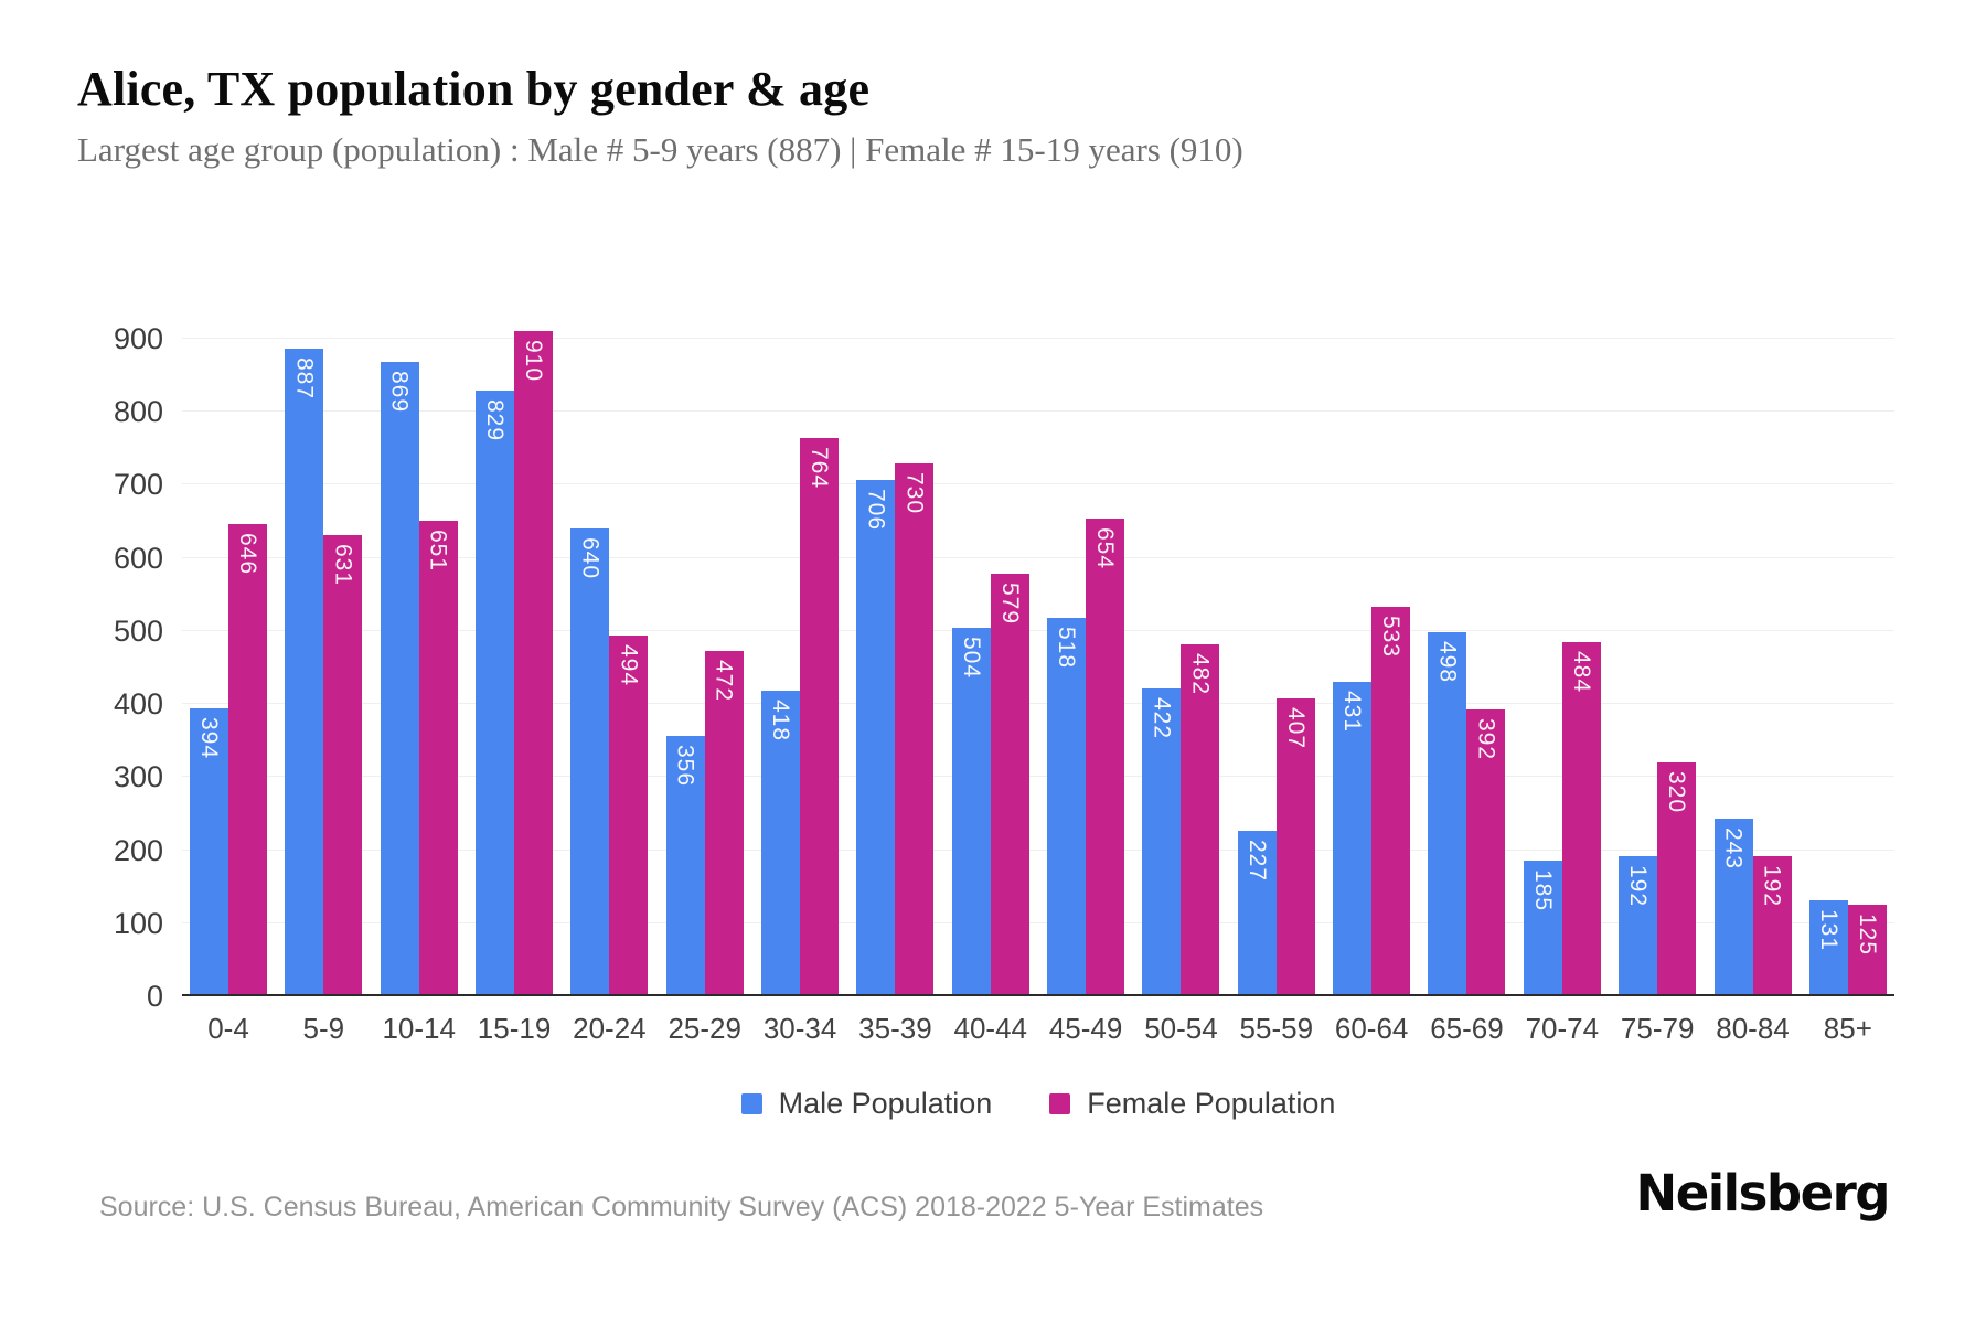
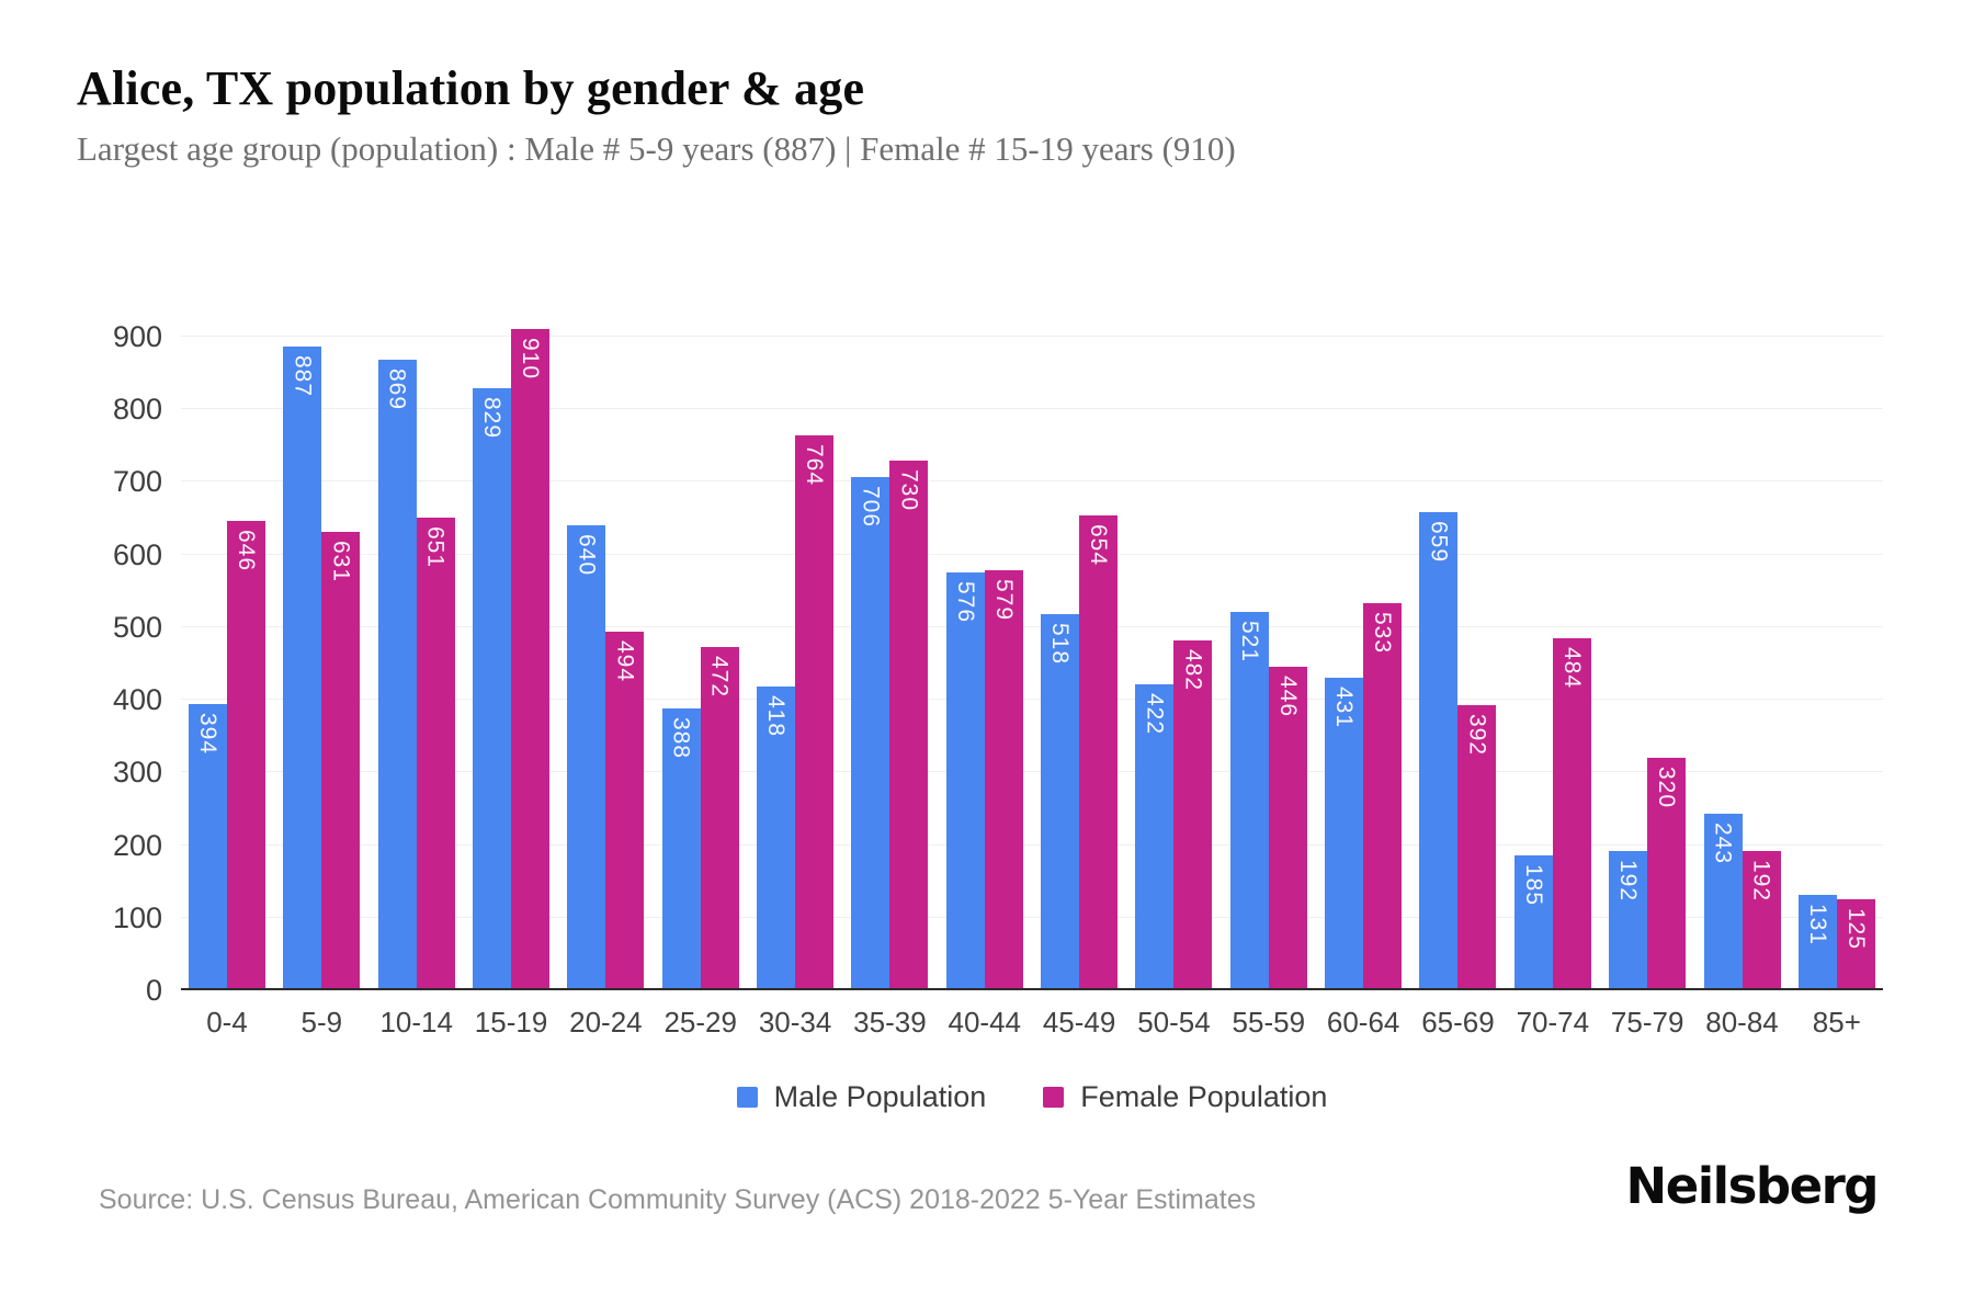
Male Population/25-29: 356 -> 388
Male Population/40-44: 504 -> 576
Male Population/55-59: 227 -> 521
Female Population/55-59: 407 -> 446
Male Population/65-69: 498 -> 659
